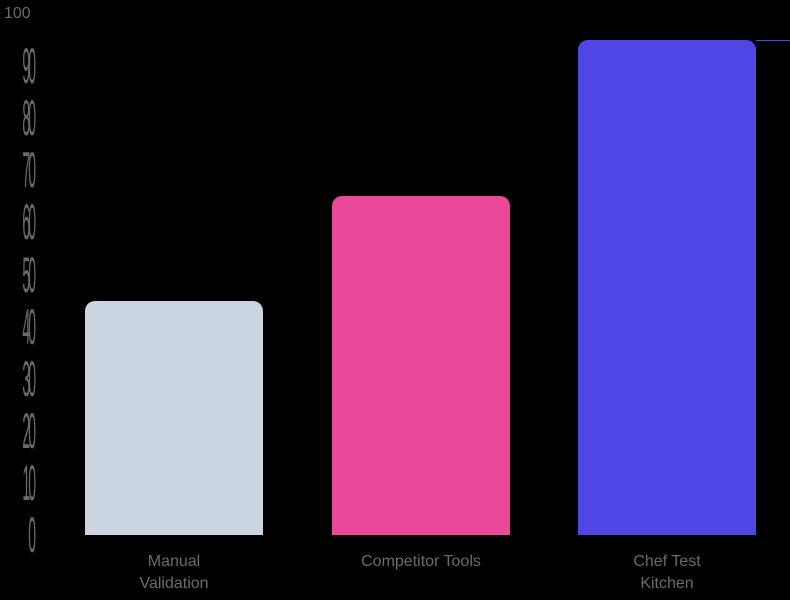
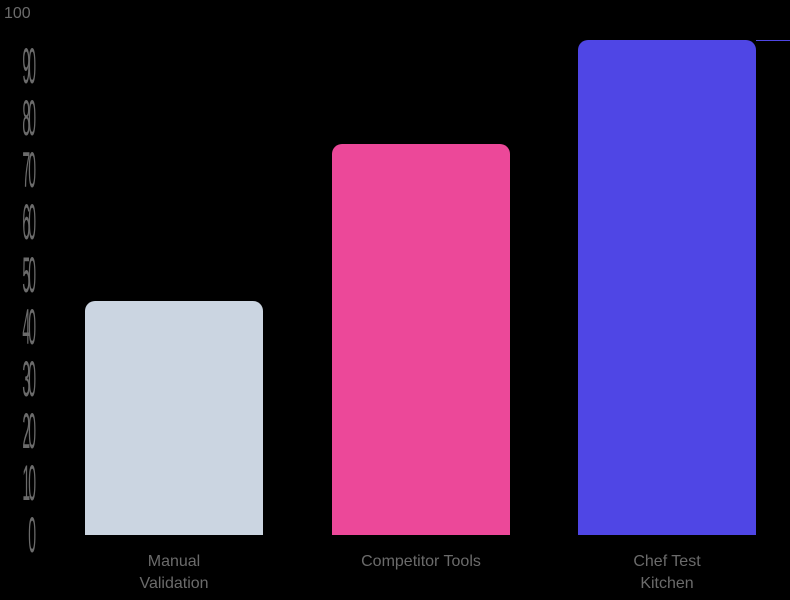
Competitor Tools: 65 -> 75
